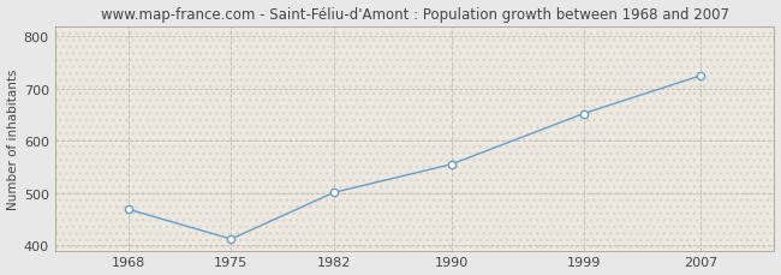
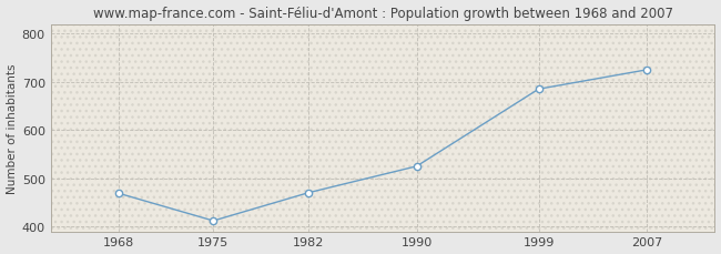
1982: 501 -> 470
1990: 555 -> 525
1999: 652 -> 685
